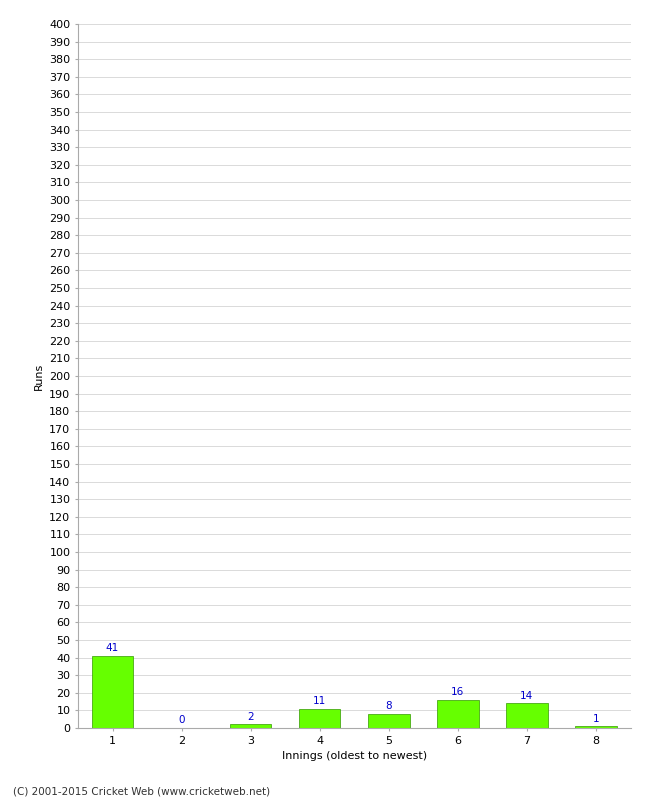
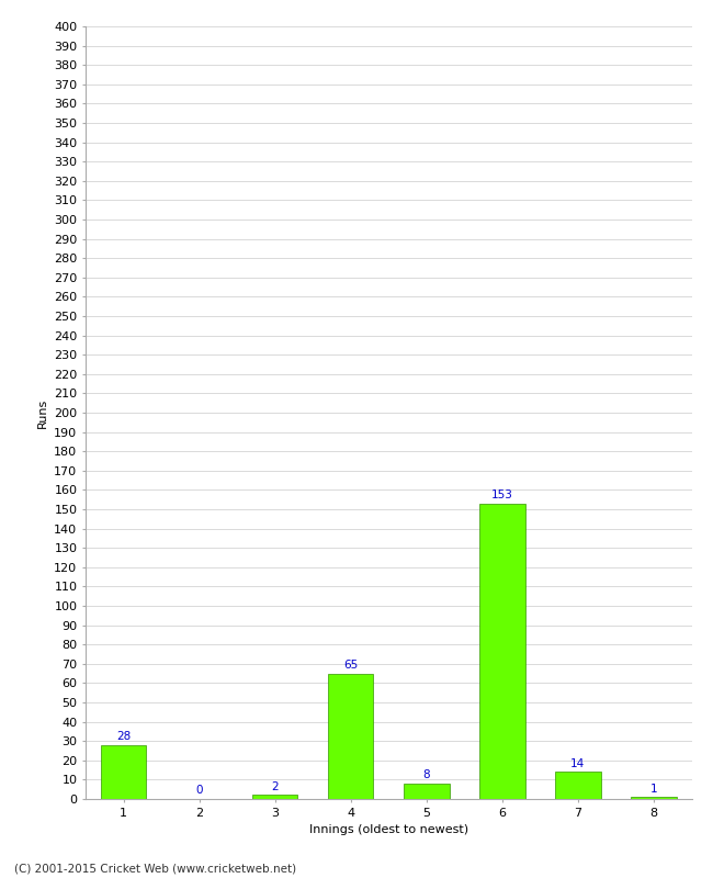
1: 41 -> 28
4: 11 -> 65
6: 16 -> 153
